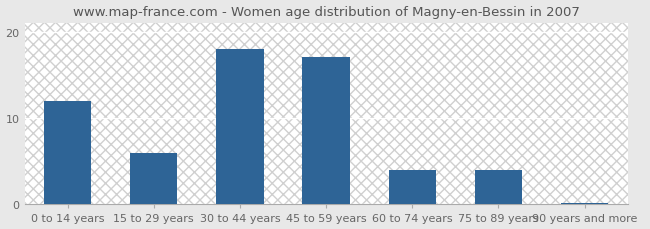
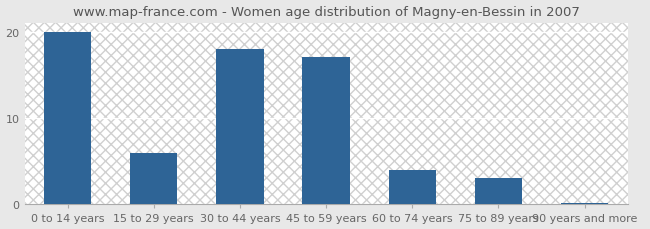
0 to 14 years: 12.0 -> 20.0
75 to 89 years: 4.0 -> 3.0
